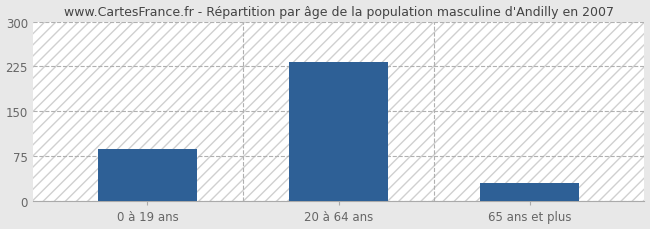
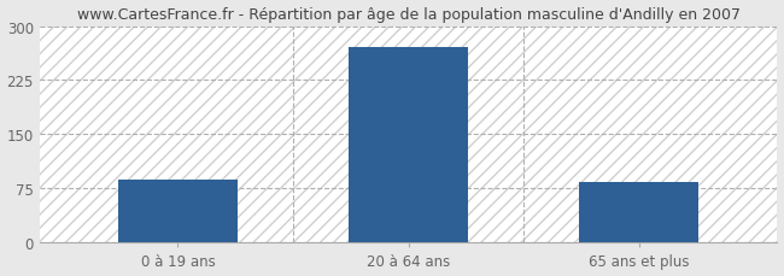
20 à 64 ans: 233 -> 270
65 ans et plus: 30 -> 84
